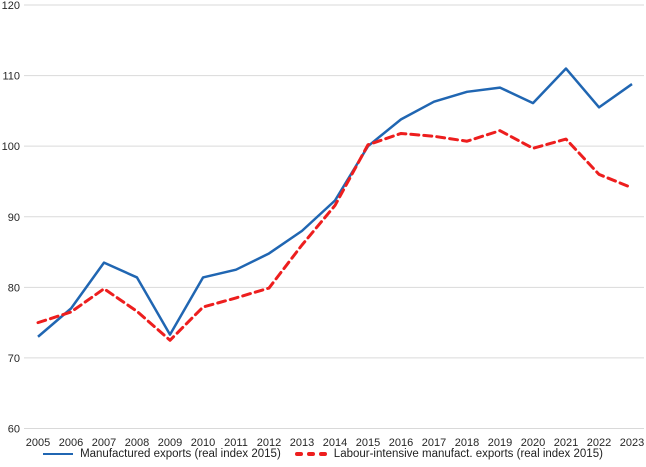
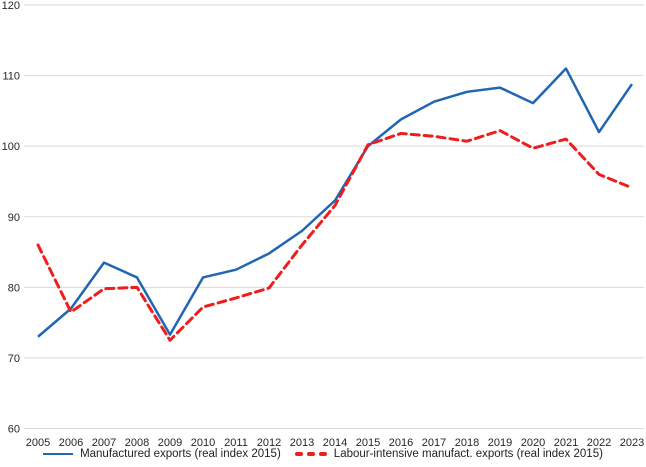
Labour-intensive manufact. exports (real index 2015)/2005: 75 -> 86
Labour-intensive manufact. exports (real index 2015)/2008: 77 -> 80
Manufactured exports (real index 2015)/2022: 106 -> 102
